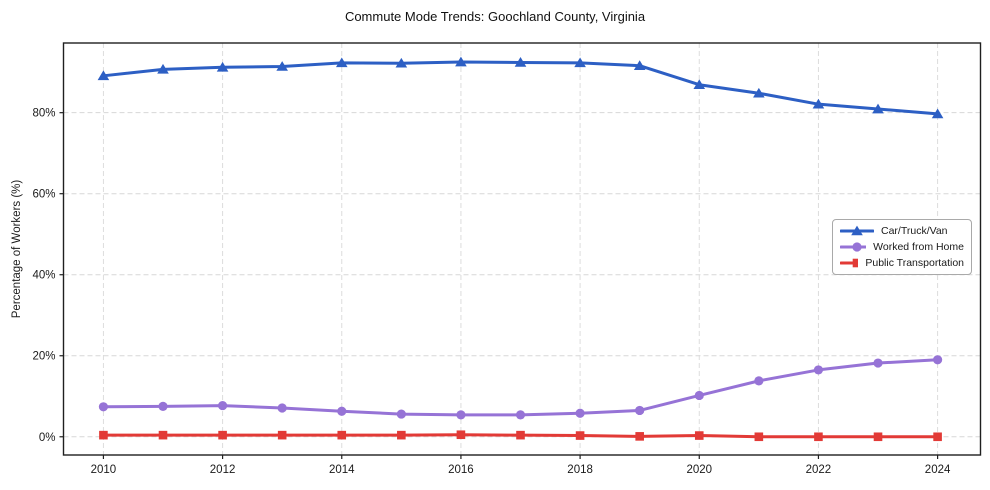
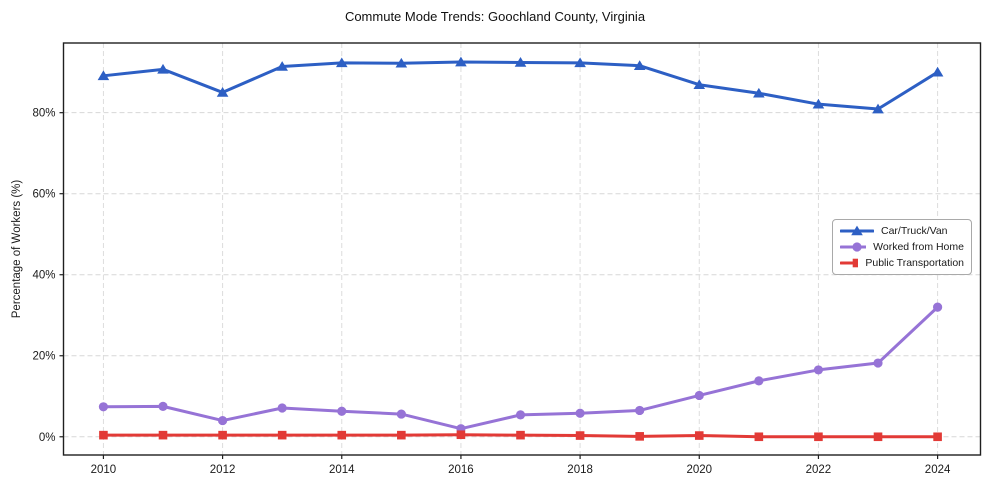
Car/Truck/Van/2012: 91% -> 85%
Worked from Home/2012: 8% -> 4%
Worked from Home/2016: 5% -> 2%
Car/Truck/Van/2024: 80% -> 90%
Worked from Home/2024: 19% -> 32%
